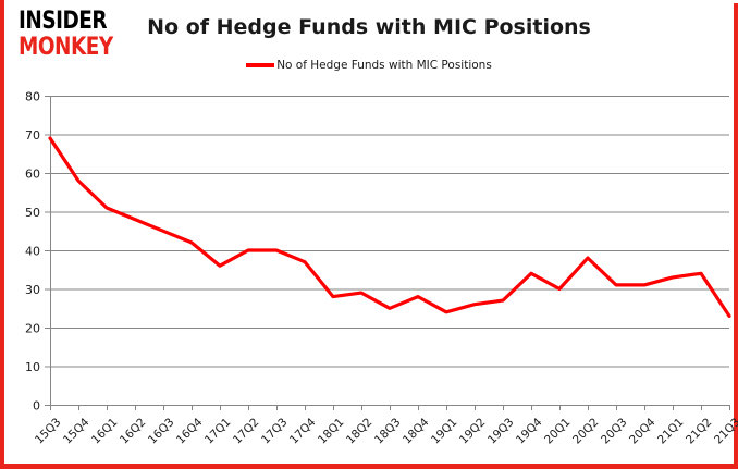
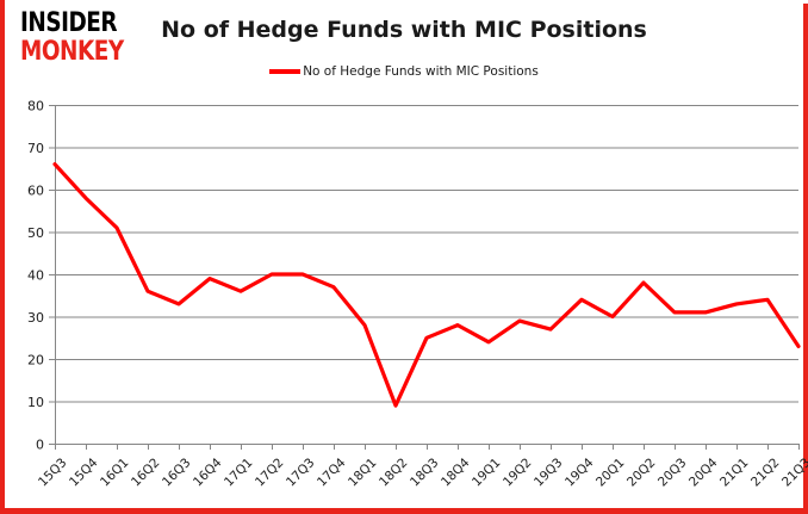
15Q3: 69 -> 66
16Q2: 48 -> 36
16Q3: 45 -> 33
16Q4: 42 -> 39
18Q2: 29 -> 9
19Q2: 26 -> 29
